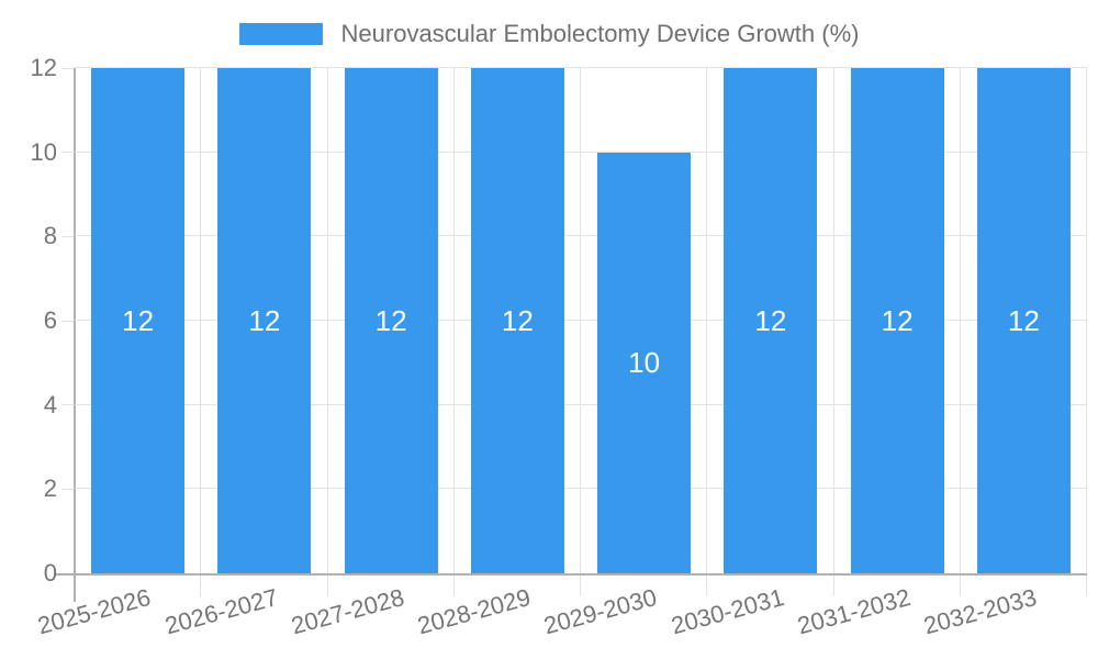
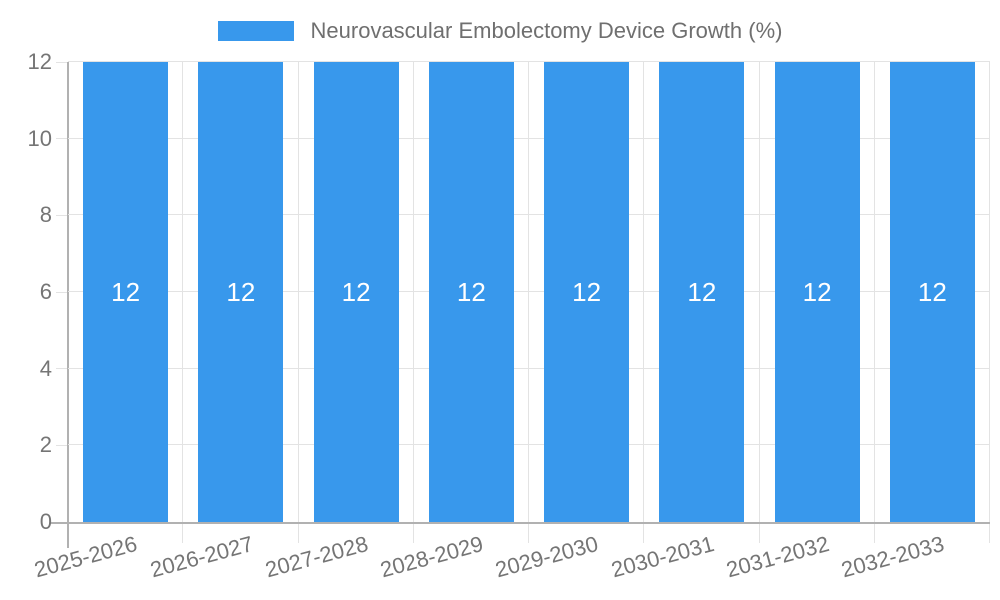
2029-2030: 10 -> 12
